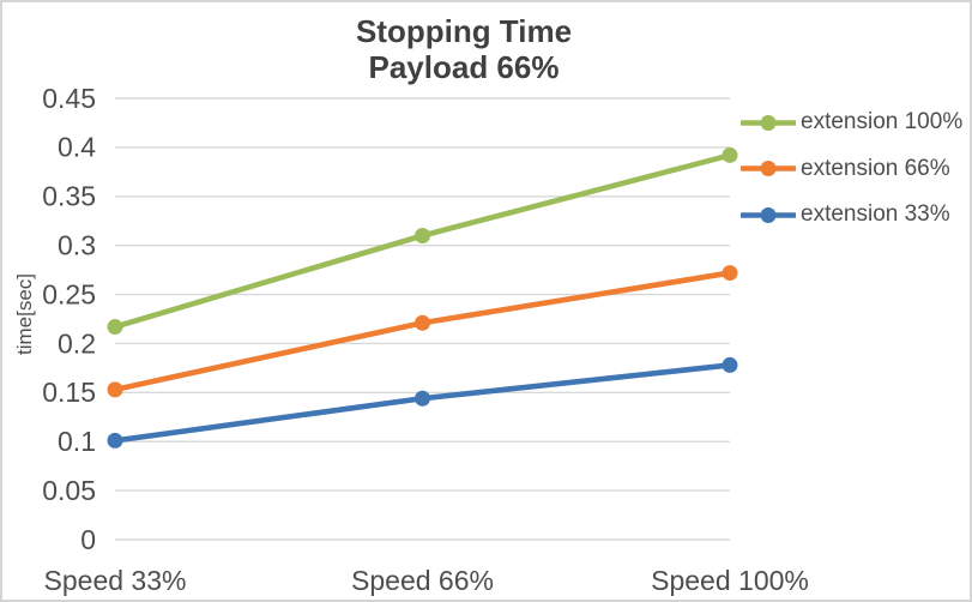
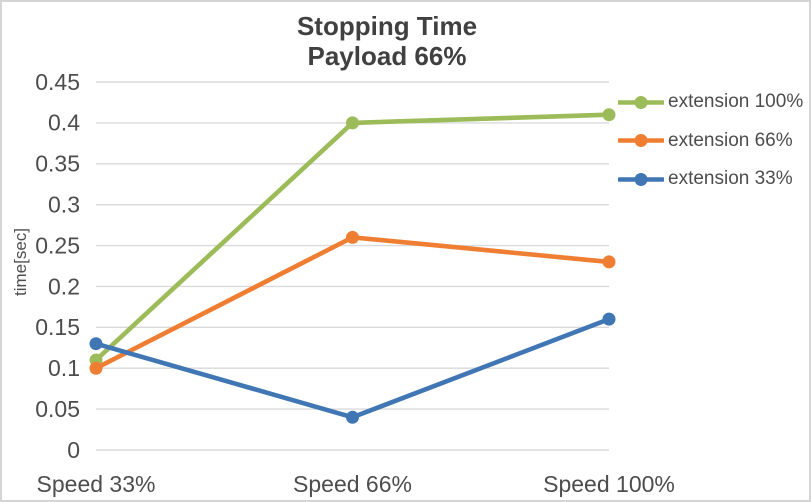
extension 100%/Speed 33%: 0.22 -> 0.11
extension 66%/Speed 33%: 0.15 -> 0.10
extension 33%/Speed 33%: 0.10 -> 0.13
extension 100%/Speed 66%: 0.31 -> 0.40
extension 66%/Speed 66%: 0.22 -> 0.26
extension 33%/Speed 66%: 0.14 -> 0.04
extension 100%/Speed 100%: 0.39 -> 0.41
extension 66%/Speed 100%: 0.27 -> 0.23
extension 33%/Speed 100%: 0.18 -> 0.16
